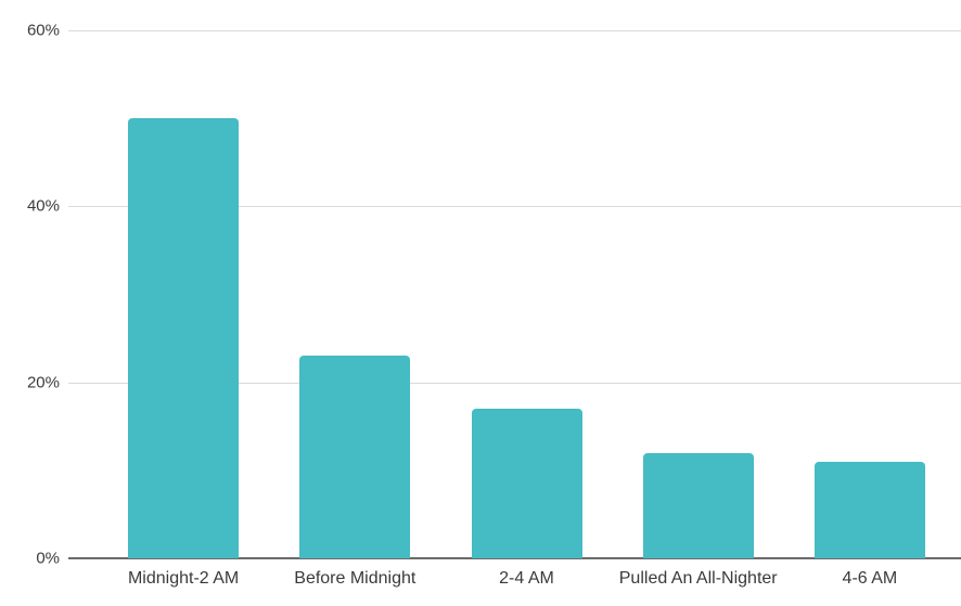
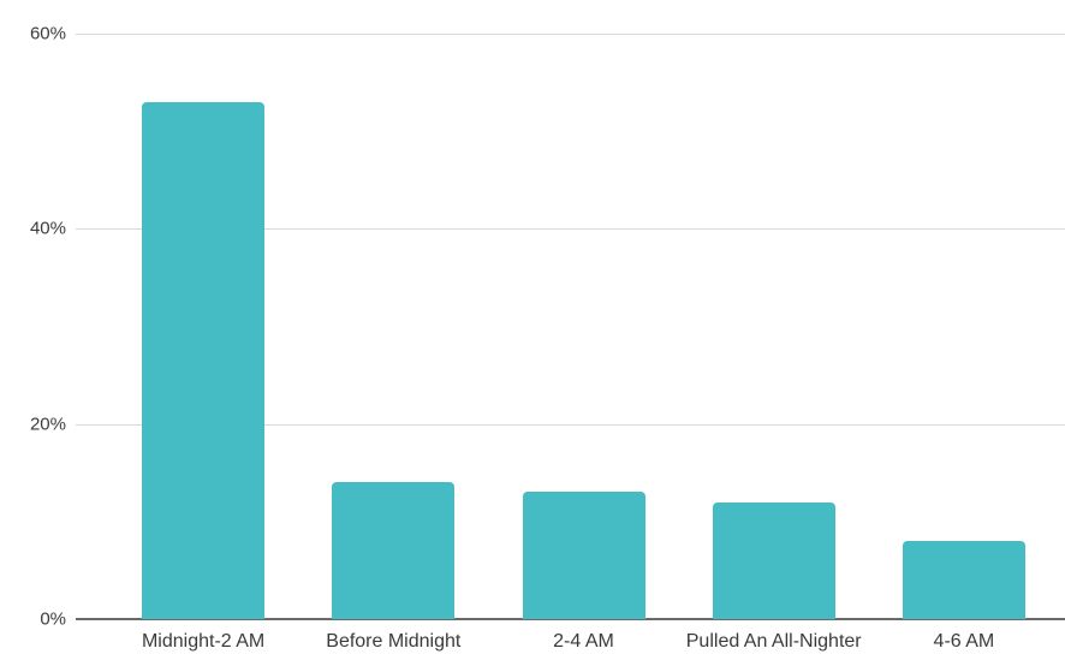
Midnight-2 AM: 50% -> 53%
Before Midnight: 23% -> 14%
2-4 AM: 17% -> 13%
4-6 AM: 11% -> 8%
